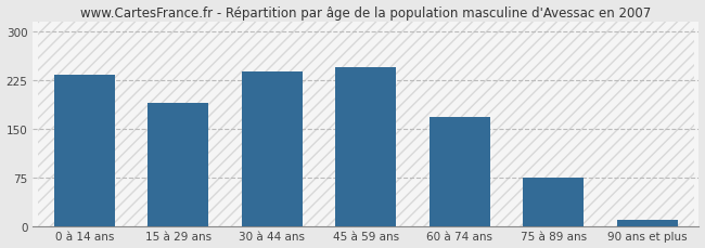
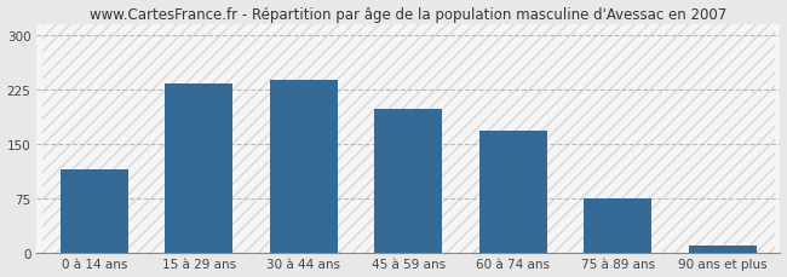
0 à 14 ans: 233 -> 114
15 à 29 ans: 190 -> 234
45 à 59 ans: 245 -> 198
